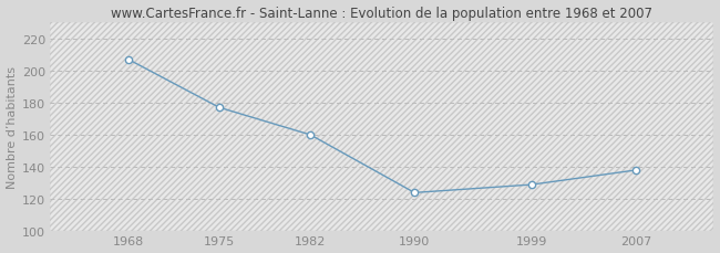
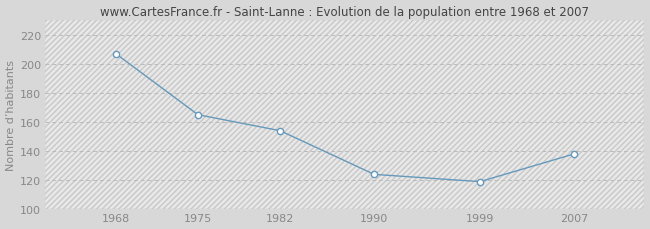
1975: 177 -> 165
1982: 160 -> 154
1999: 129 -> 119
